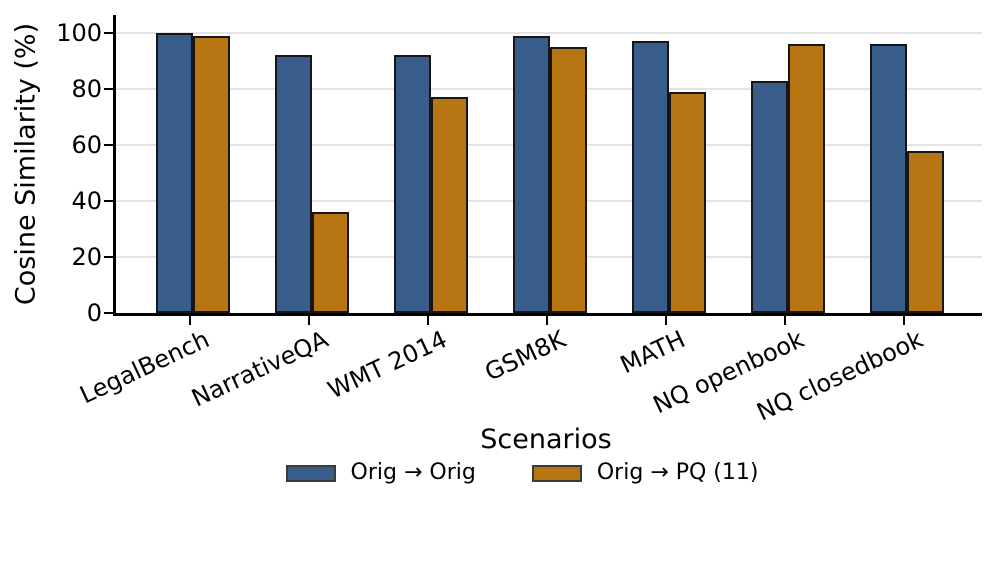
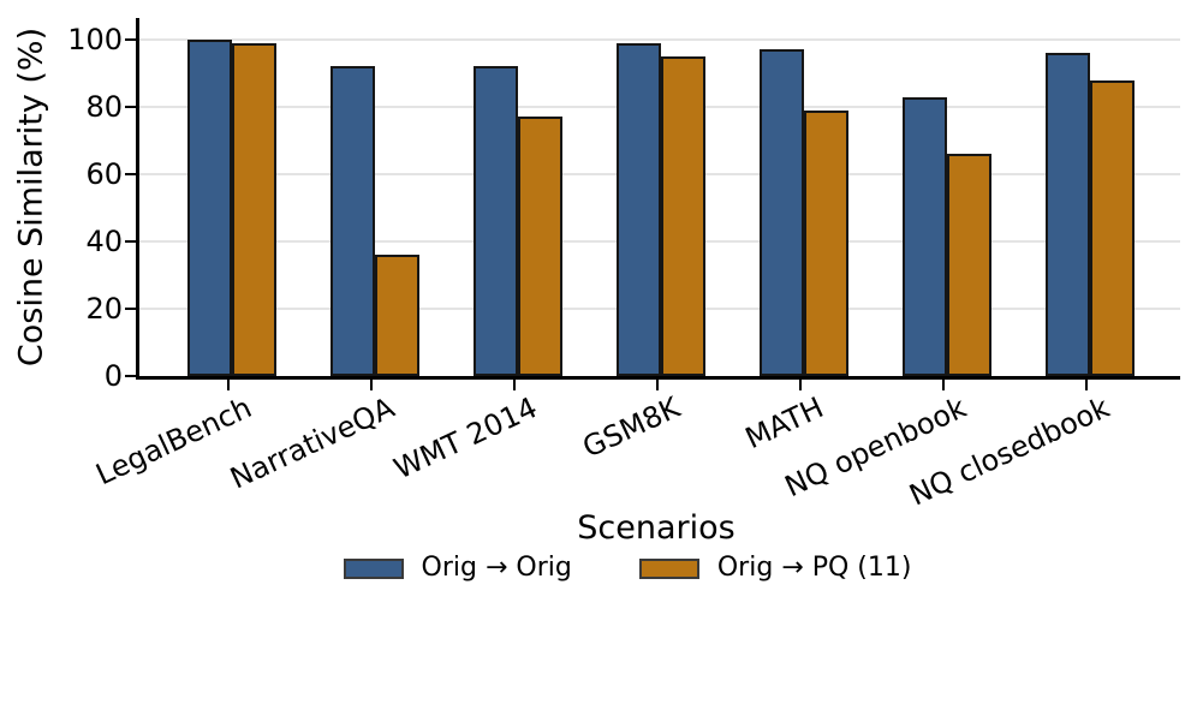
Orig → PQ (11)/NQ openbook: 96 -> 66
Orig → PQ (11)/NQ closedbook: 58 -> 88
